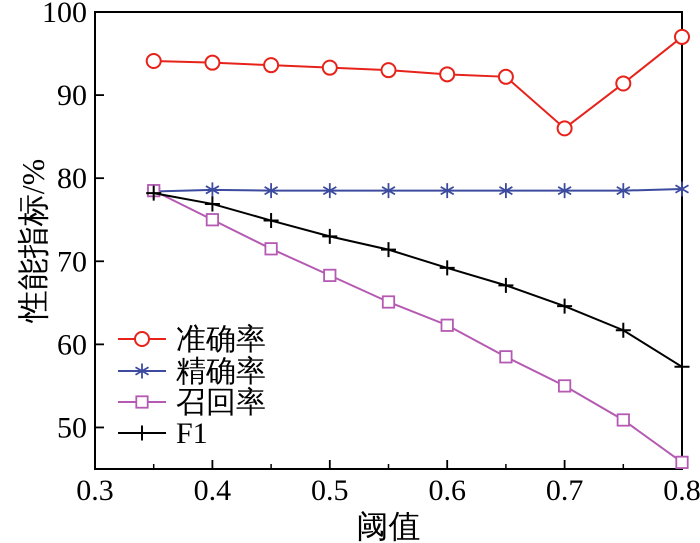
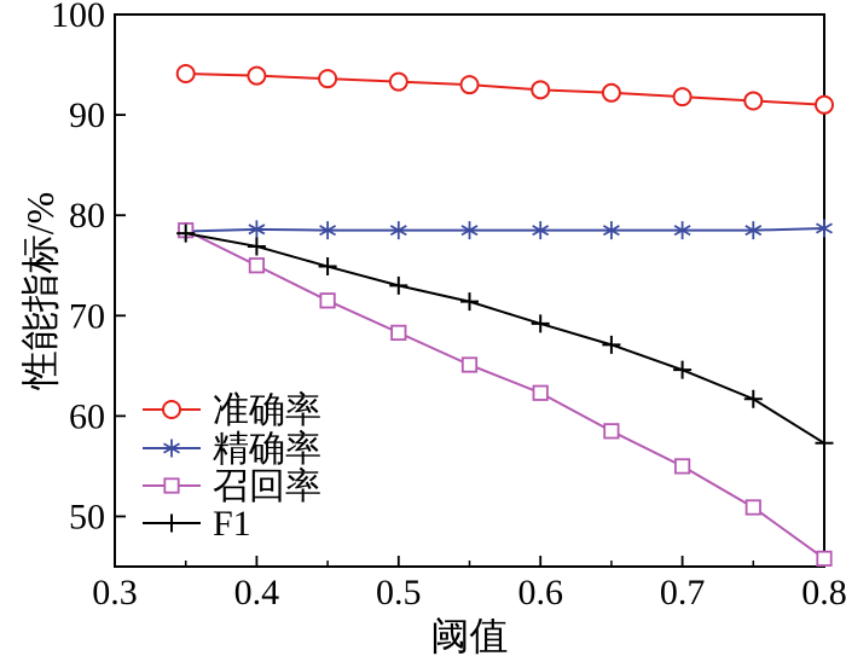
准确率/0.7: 86 -> 92
准确率/0.8: 97 -> 91
